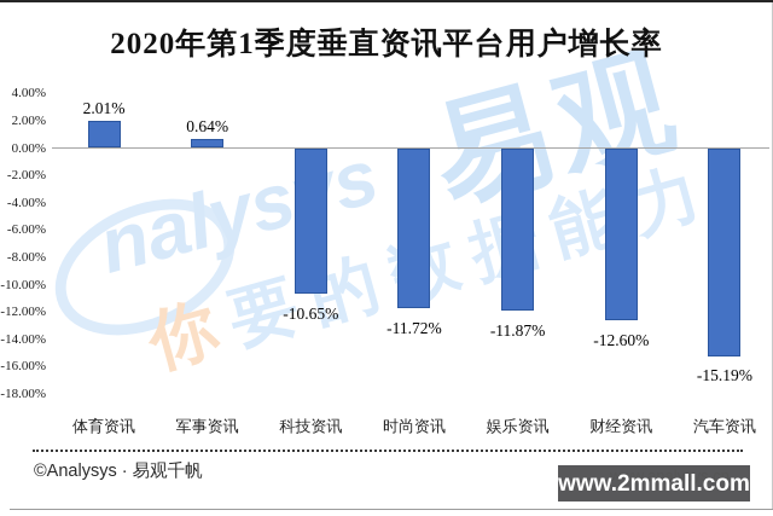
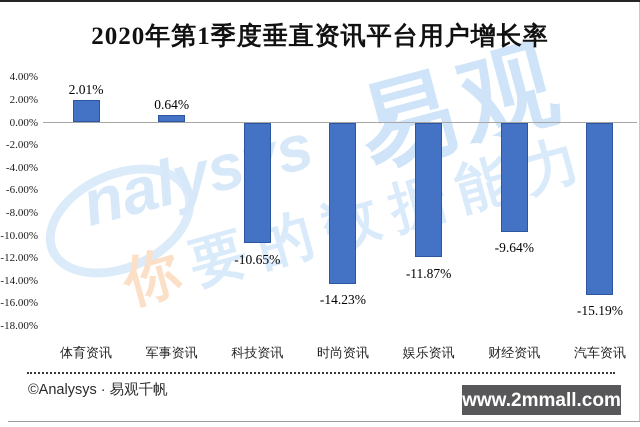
时尚资讯: -11.72% -> -14.23%
财经资讯: -12.60% -> -9.64%
